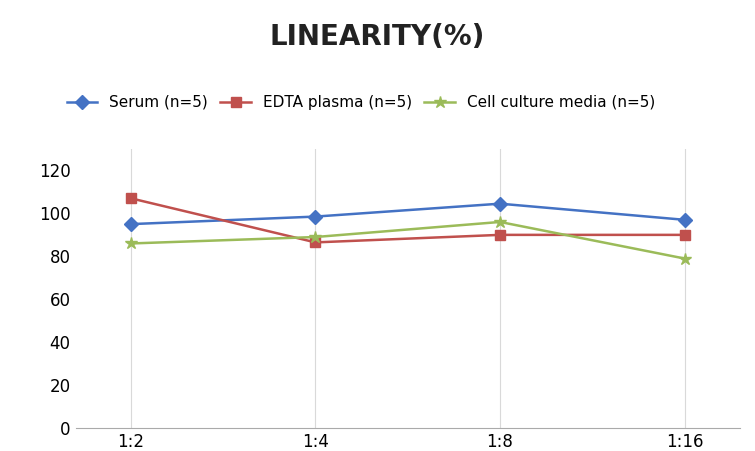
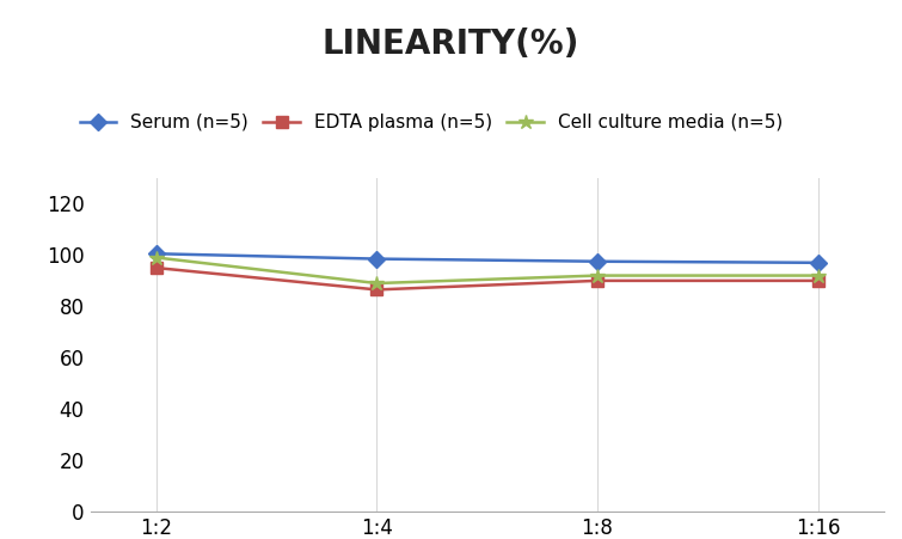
Serum (n=5)/1:2: 95.0 -> 100.5
EDTA plasma (n=5)/1:2: 107.0 -> 95.0
Cell culture media (n=5)/1:2: 86 -> 99
Serum (n=5)/1:8: 104.5 -> 97.5
Cell culture media (n=5)/1:8: 96 -> 92
Cell culture media (n=5)/1:16: 79 -> 92
